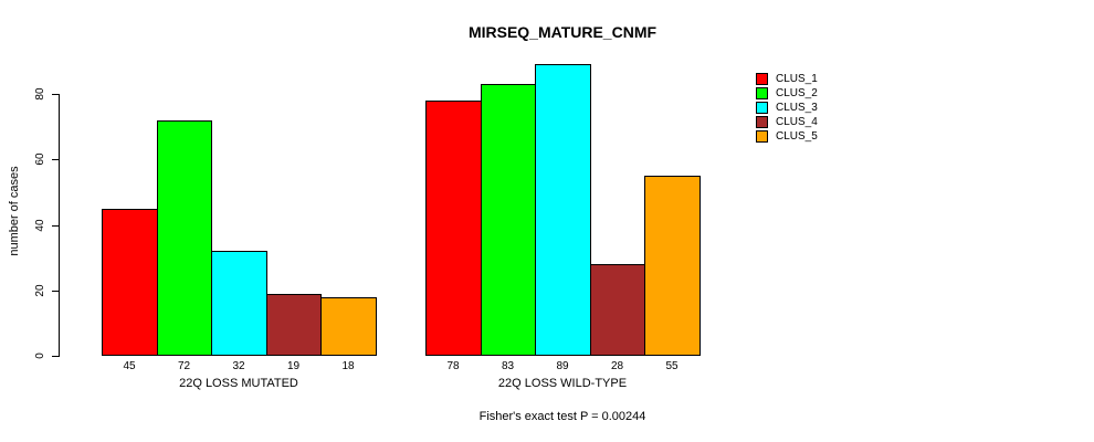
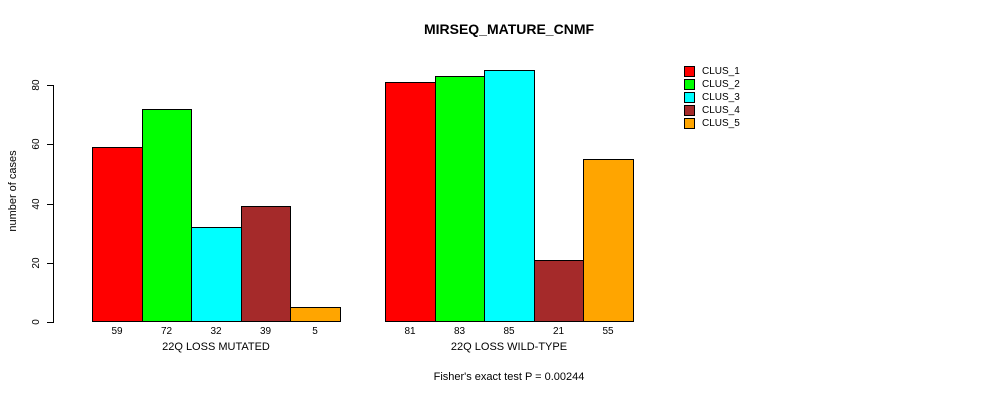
CLUS_1/22Q LOSS MUTATED: 45 -> 59
CLUS_4/22Q LOSS MUTATED: 19 -> 39
CLUS_5/22Q LOSS MUTATED: 18 -> 5
CLUS_1/22Q LOSS WILD-TYPE: 78 -> 81
CLUS_3/22Q LOSS WILD-TYPE: 89 -> 85
CLUS_4/22Q LOSS WILD-TYPE: 28 -> 21
